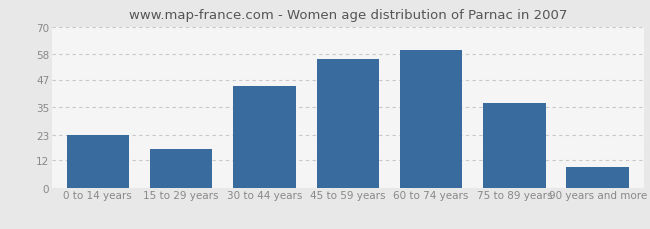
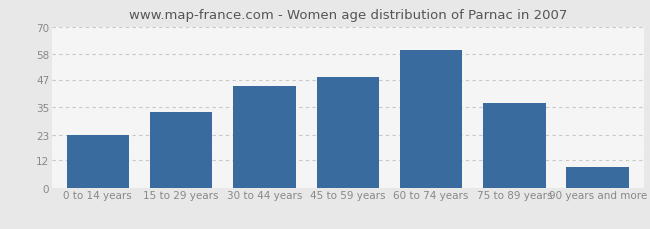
15 to 29 years: 17 -> 33
45 to 59 years: 56 -> 48
